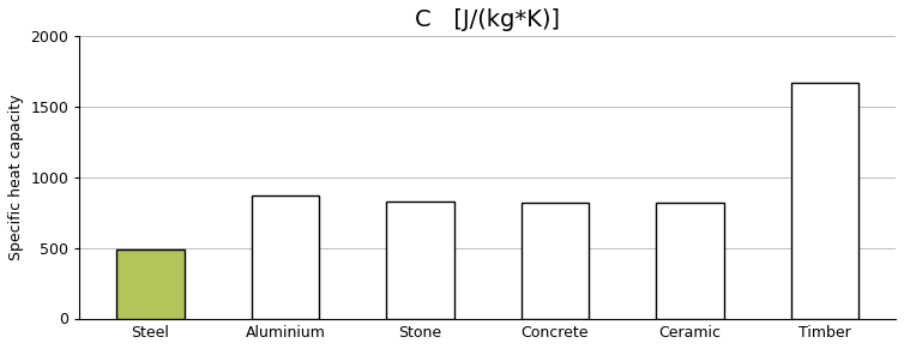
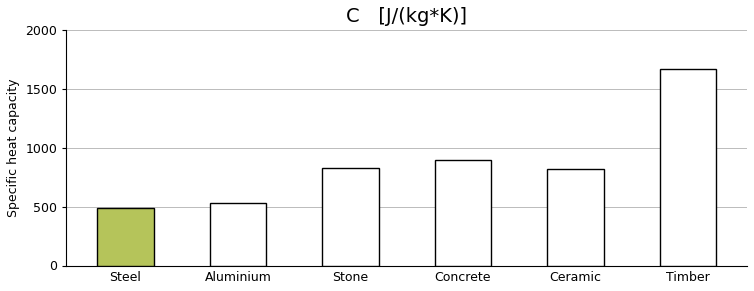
Aluminium: 870 -> 530
Concrete: 820 -> 900
